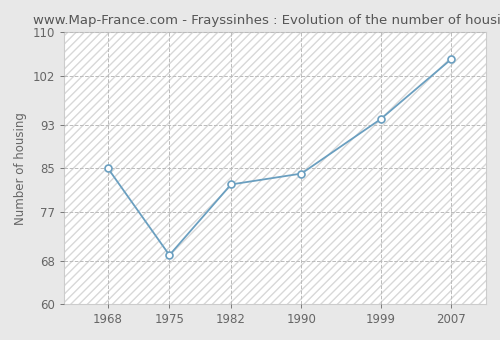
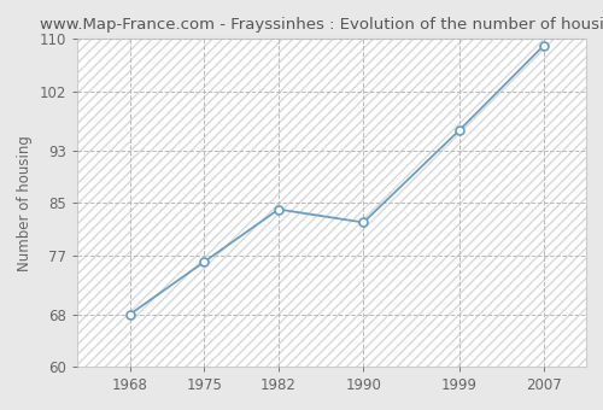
1968: 85 -> 68
1975: 69 -> 76
1982: 82 -> 84
1990: 84 -> 82
1999: 94 -> 96
2007: 105 -> 109
